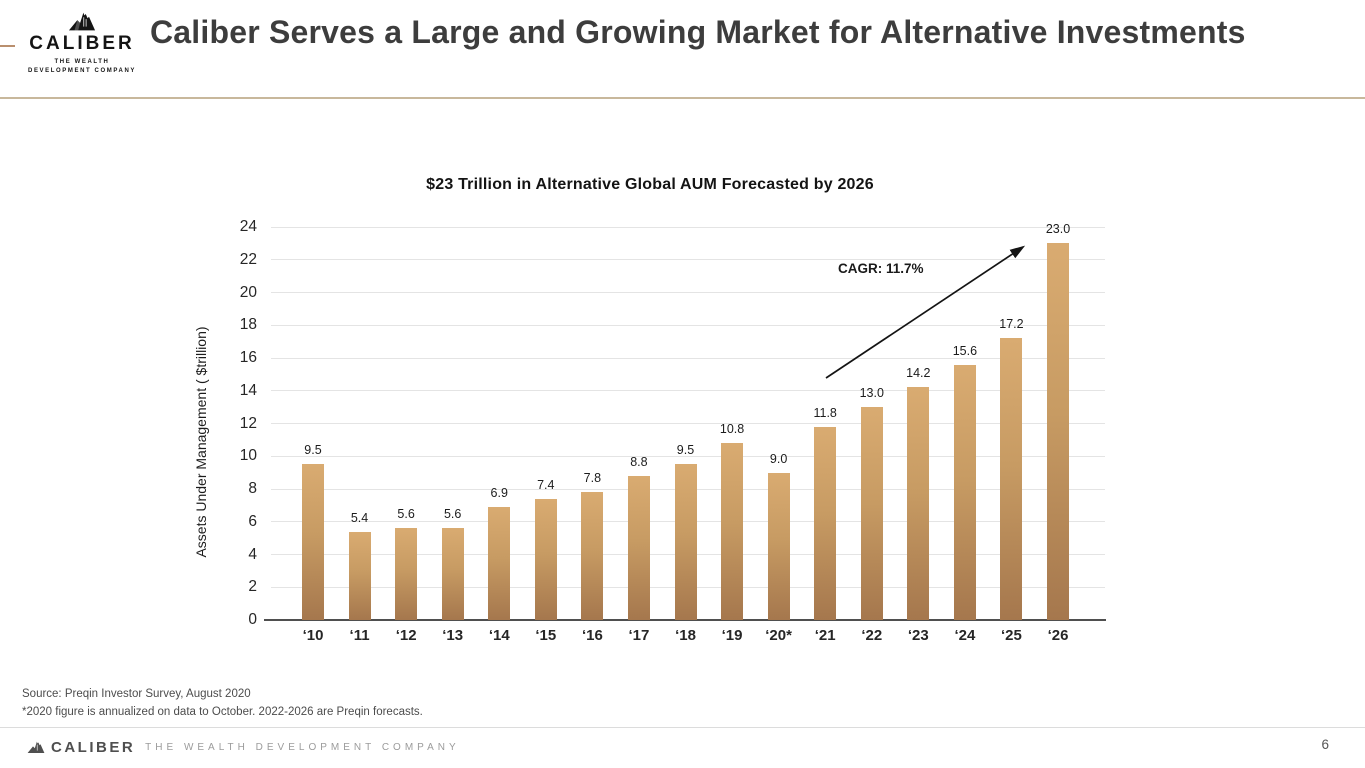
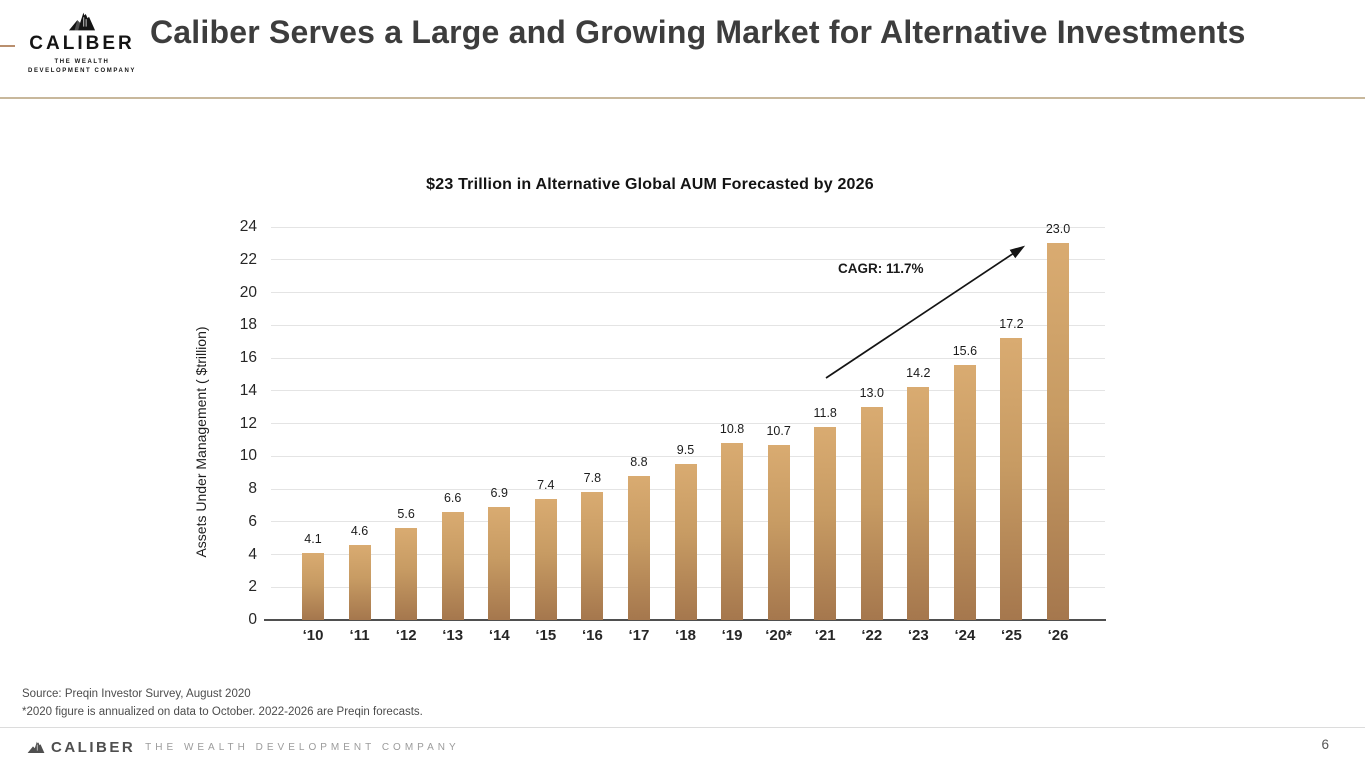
‘10: 9.5 -> 4.1
‘11: 5.4 -> 4.6
‘13: 5.6 -> 6.6
‘20*: 9.0 -> 10.7
